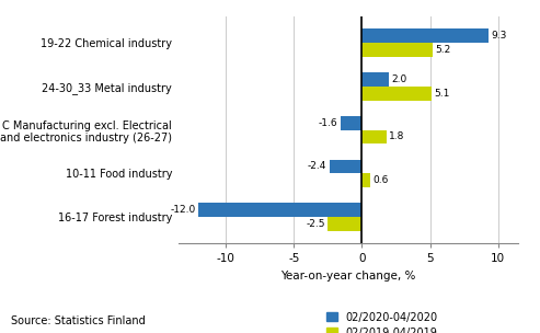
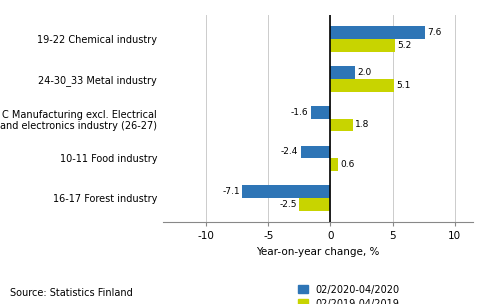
02/2020-04/2020/19-22 Chemical industry: 9.3 -> 7.6
02/2020-04/2020/16-17 Forest industry: -12.0 -> -7.1
